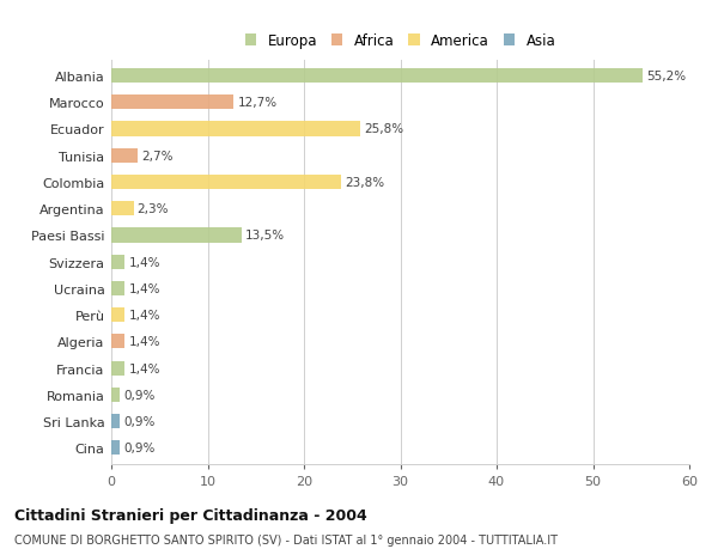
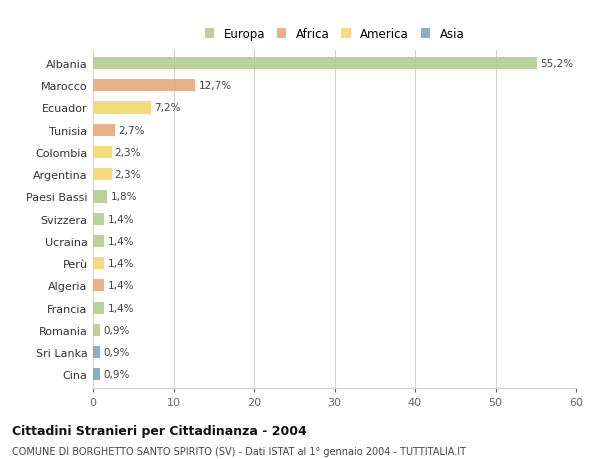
Ecuador: 25,8% -> 7,2%
Colombia: 23,8% -> 2,3%
Paesi Bassi: 13,5% -> 1,8%
